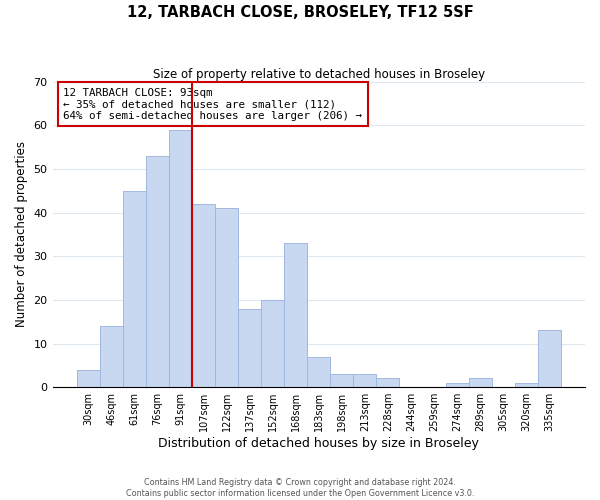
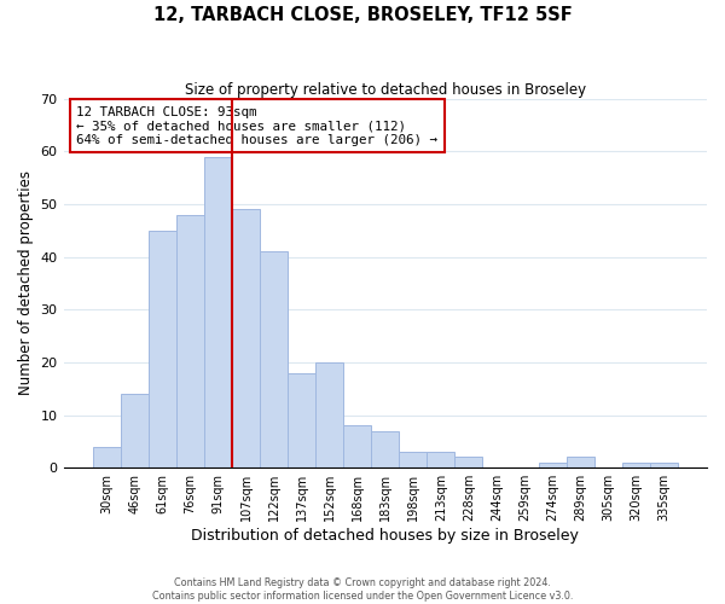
76sqm: 53 -> 48
107sqm: 42 -> 49
168sqm: 33 -> 8
335sqm: 13 -> 1
